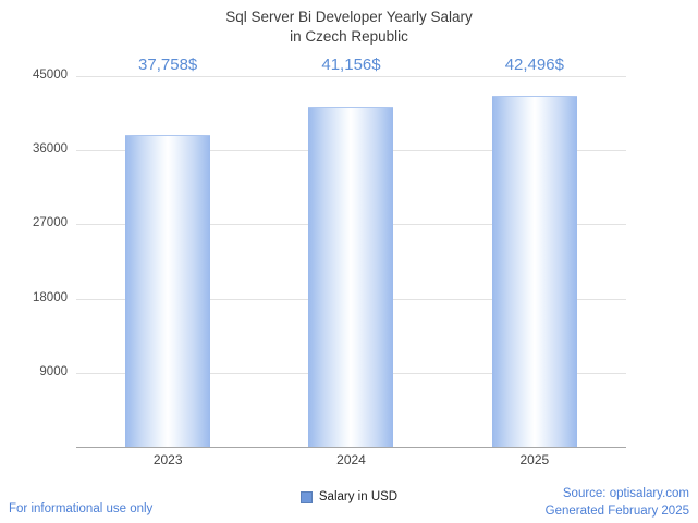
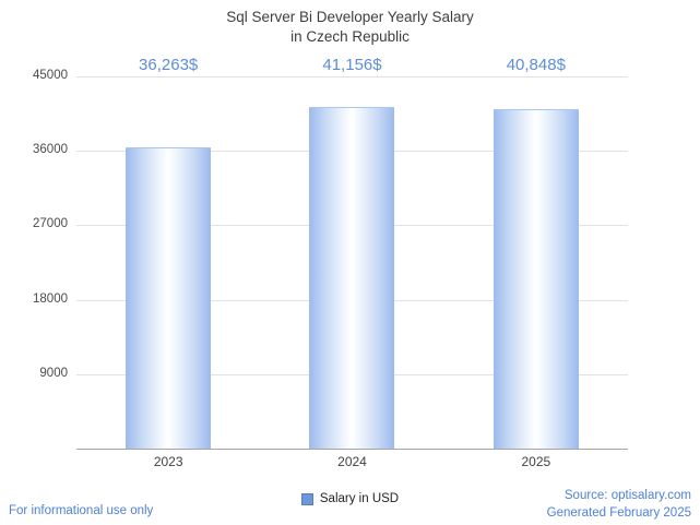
2023: 37,758 -> 36,263
2025: 42,496 -> 40,848
